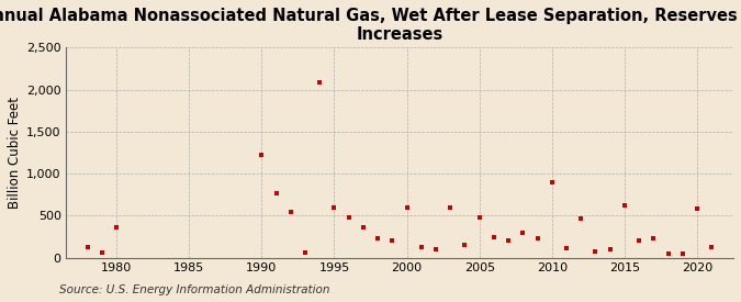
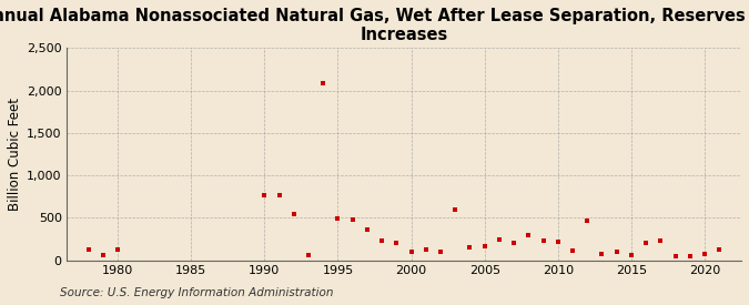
1980: 360 -> 120
1990: 1,220 -> 760
1995: 600 -> 490
2000: 600 -> 100
2005: 480 -> 160
2010: 900 -> 220
2015: 620 -> 60
2020: 580 -> 80
